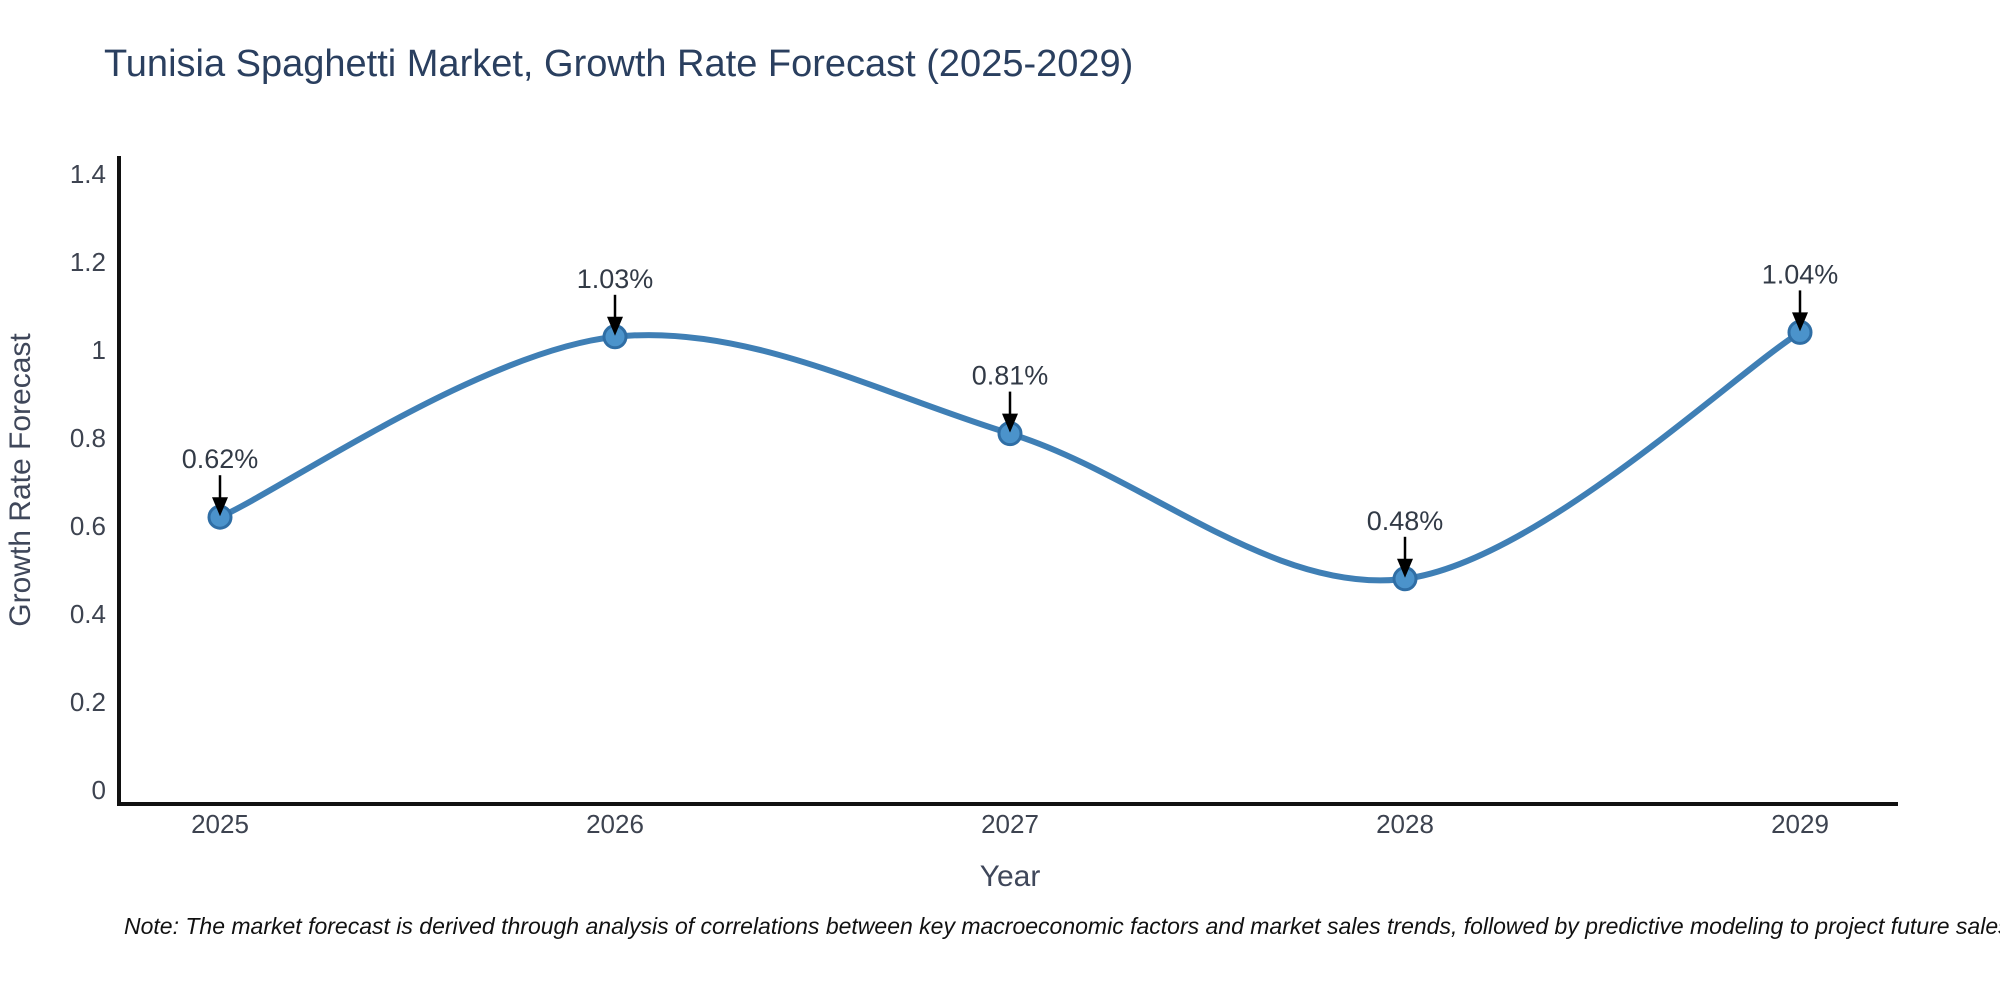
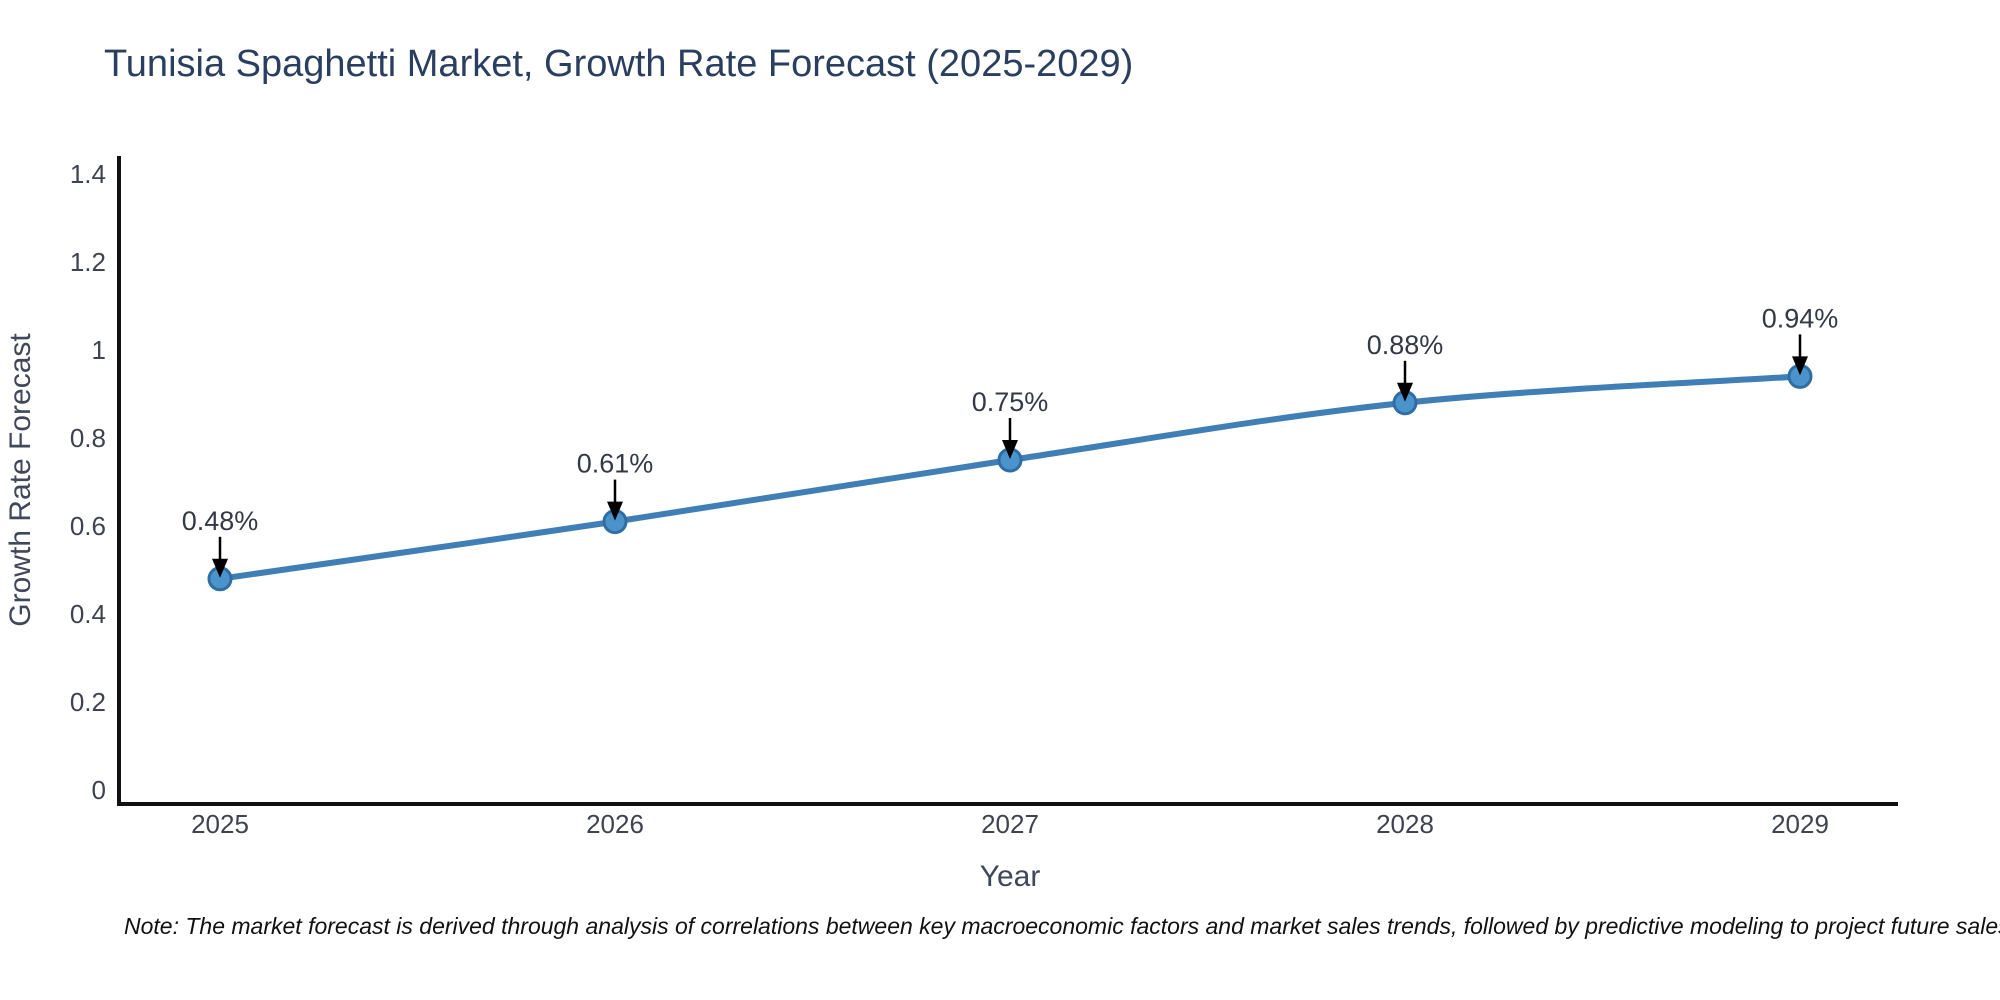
2025: 0.62% -> 0.48%
2026: 1.03% -> 0.61%
2027: 0.81% -> 0.75%
2028: 0.48% -> 0.88%
2029: 1.04% -> 0.94%
